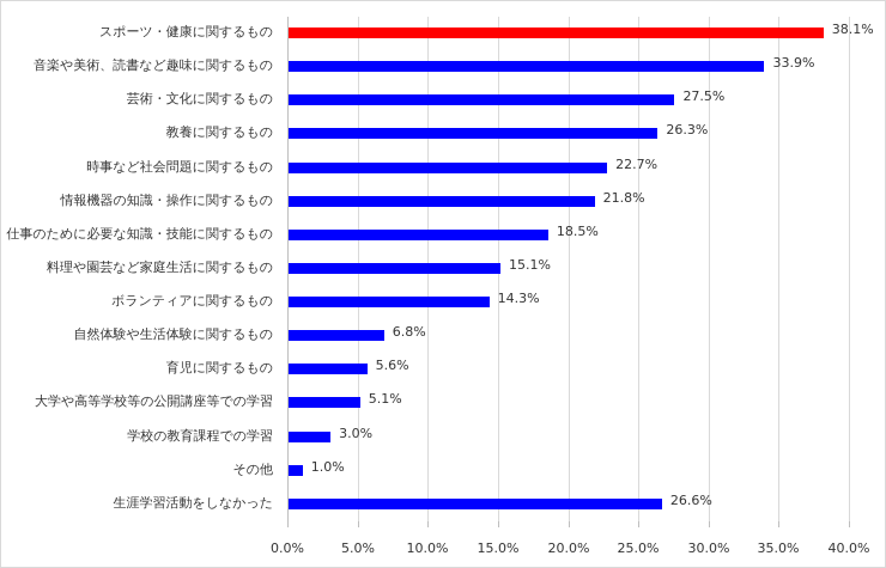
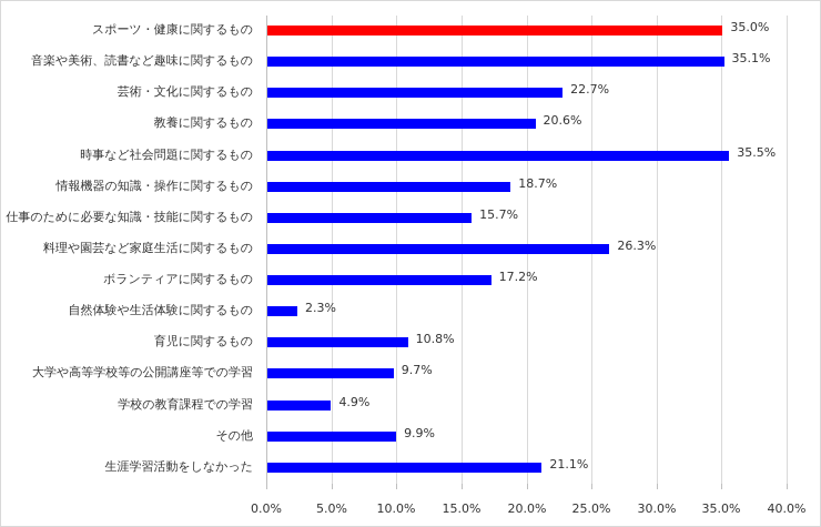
スポーツ・健康に関するもの: 38.1% -> 35.0%
音楽や美術、読書など趣味に関するもの: 33.9% -> 35.1%
芸術・文化に関するもの: 27.5% -> 22.7%
教養に関するもの: 26.3% -> 20.6%
時事など社会問題に関するもの: 22.7% -> 35.5%
情報機器の知識・操作に関するもの: 21.8% -> 18.7%
仕事のために必要な知識・技能に関するもの: 18.5% -> 15.7%
料理や園芸など家庭生活に関するもの: 15.1% -> 26.3%
ボランティアに関するもの: 14.3% -> 17.2%
自然体験や生活体験に関するもの: 6.8% -> 2.3%
育児に関するもの: 5.6% -> 10.8%
大学や高等学校等の公開講座等での学習: 5.1% -> 9.7%
学校の教育課程での学習: 3.0% -> 4.9%
その他: 1.0% -> 9.9%
生涯学習活動をしなかった: 26.6% -> 21.1%
